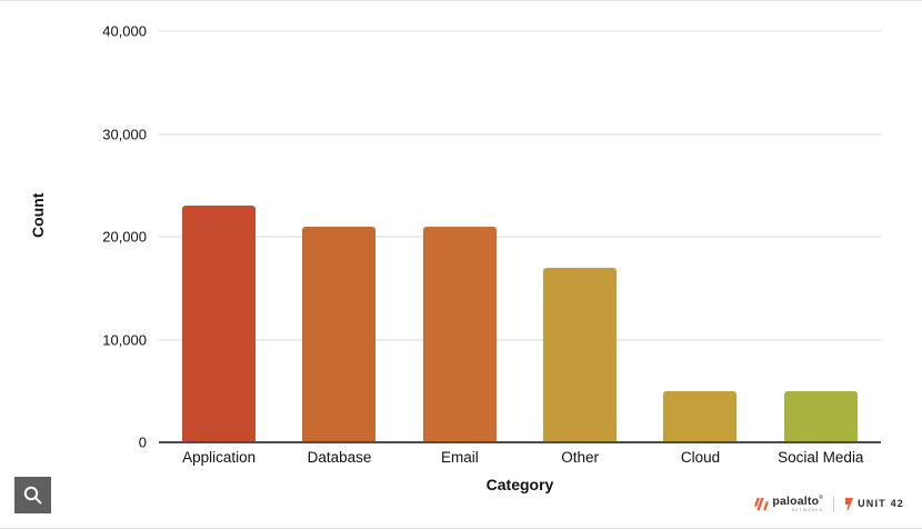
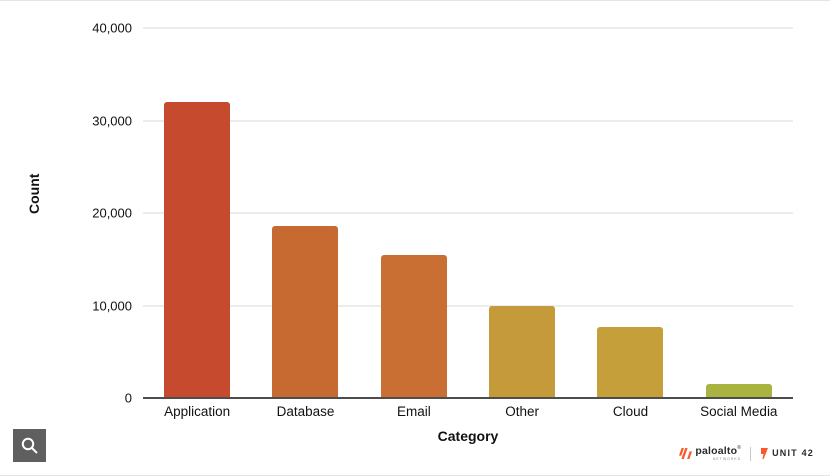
Application: 23000 -> 32000
Database: 21000 -> 19000
Email: 21000 -> 16000
Other: 17000 -> 10000
Cloud: 5000 -> 8000
Social Media: 5000 -> 2000
